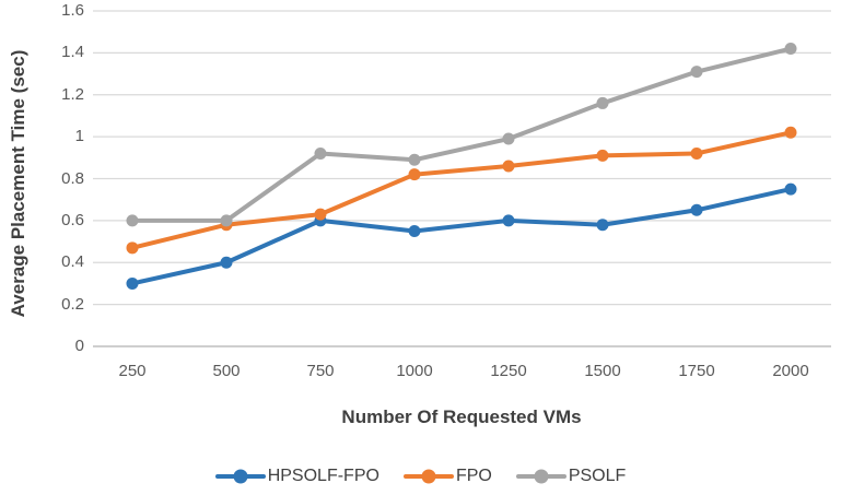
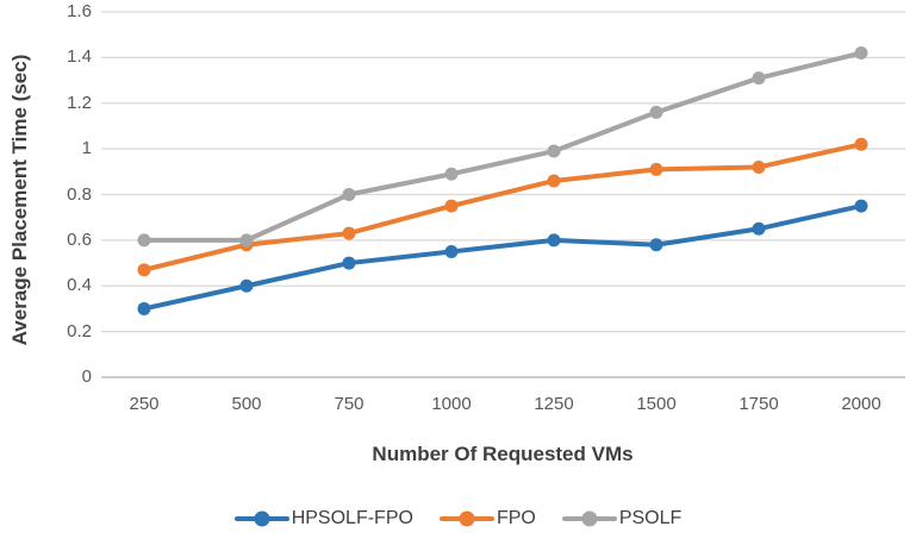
HPSOLF-FPO/750: 0.60 -> 0.50
PSOLF/750: 0.92 -> 0.80
FPO/1000: 0.82 -> 0.75
